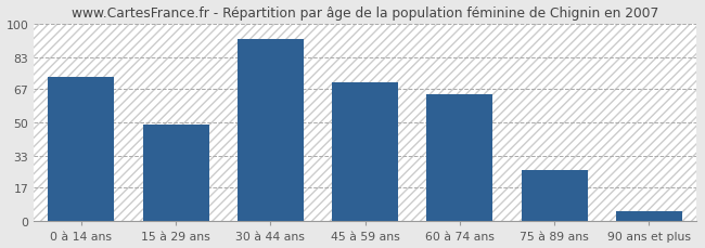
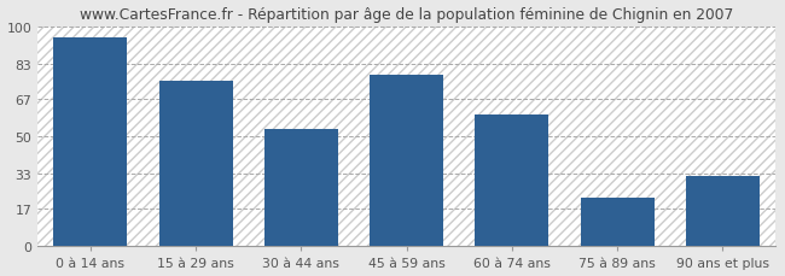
0 à 14 ans: 73 -> 95
15 à 29 ans: 49 -> 75
30 à 44 ans: 92 -> 53
45 à 59 ans: 70 -> 78
60 à 74 ans: 64 -> 60
75 à 89 ans: 26 -> 22
90 ans et plus: 5 -> 32
